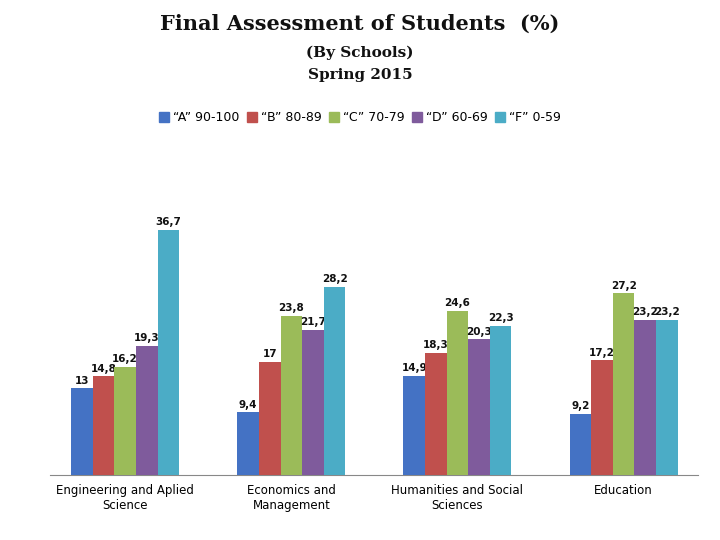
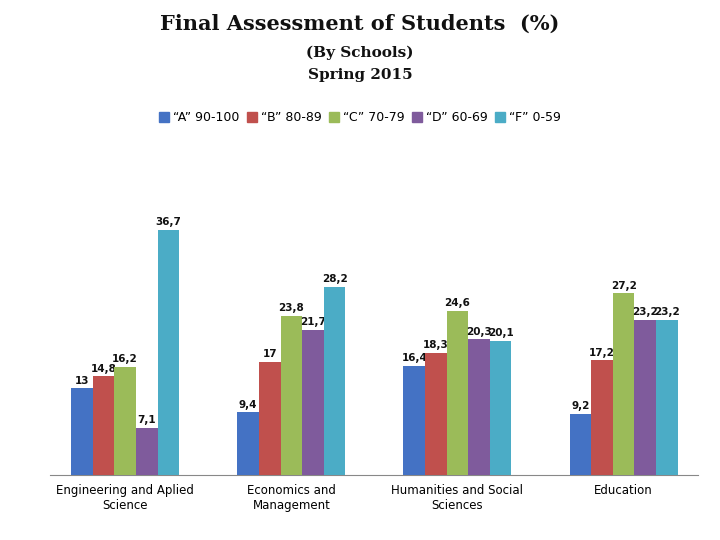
“D” 60-69/Engineering and Aplied Science: 19,3 -> 7,1
“A” 90-100/Humanities and Social Sciences: 14,9 -> 16,4
“F” 0-59/Humanities and Social Sciences: 22,3 -> 20,1
